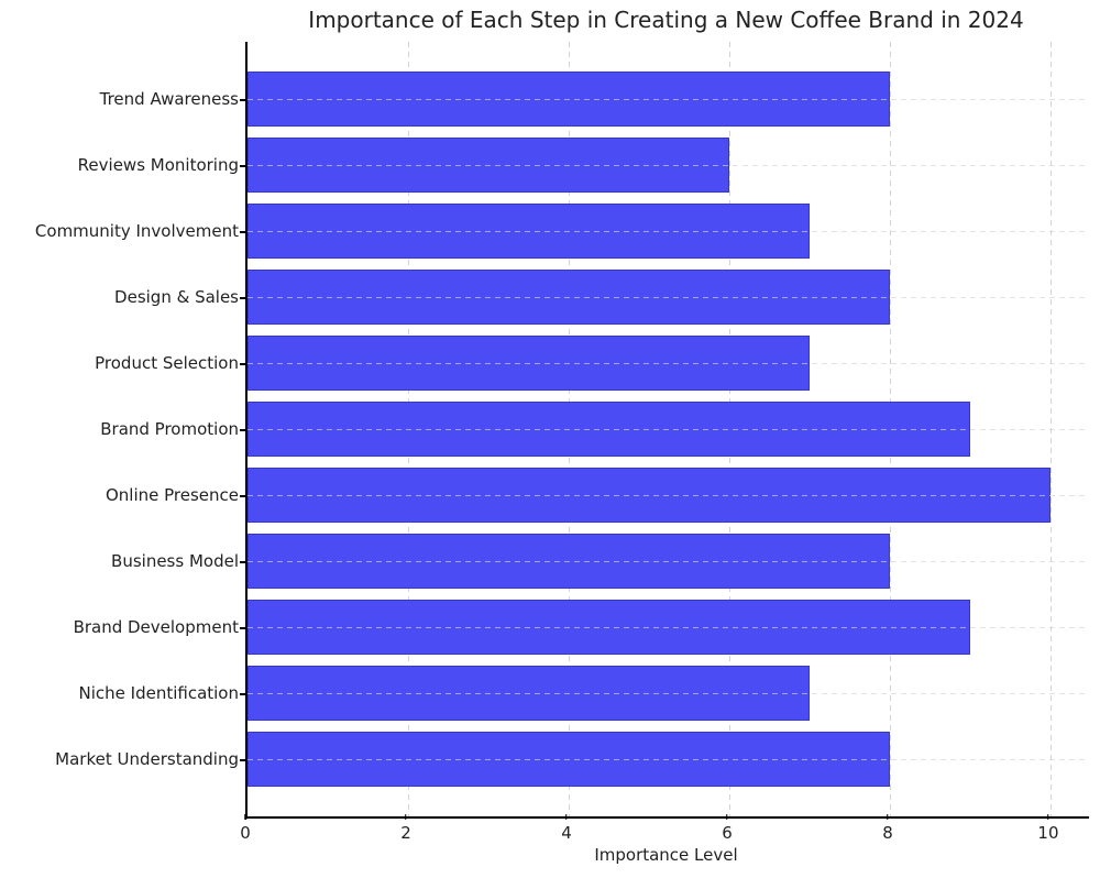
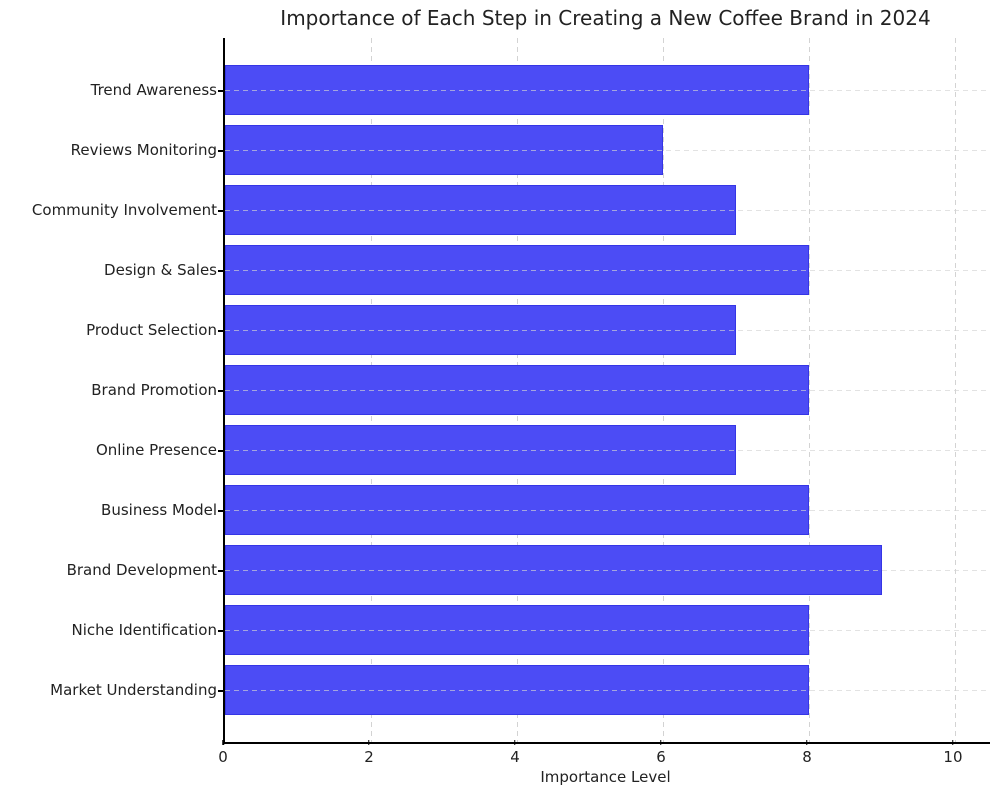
Brand Promotion: 9 -> 8
Online Presence: 10 -> 7
Niche Identification: 7 -> 8
